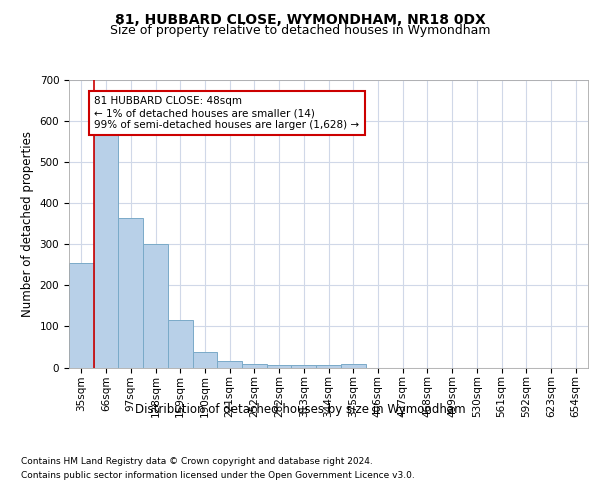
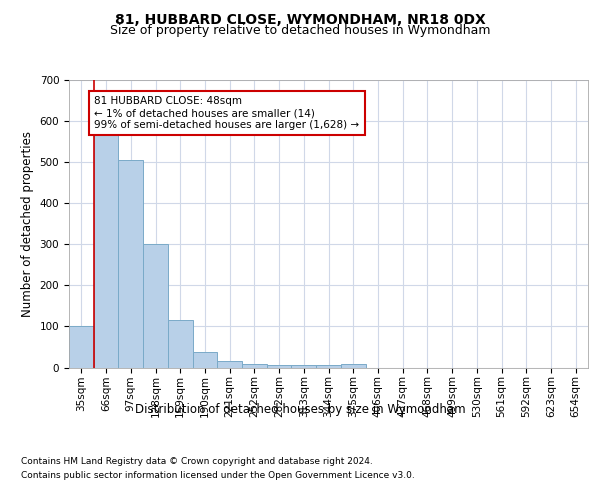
35sqm: 255 -> 100
97sqm: 365 -> 505
